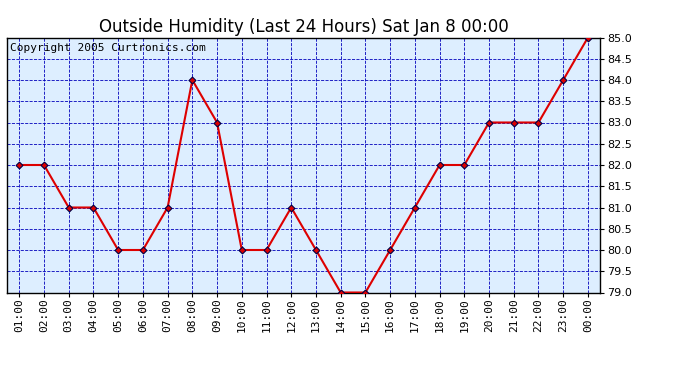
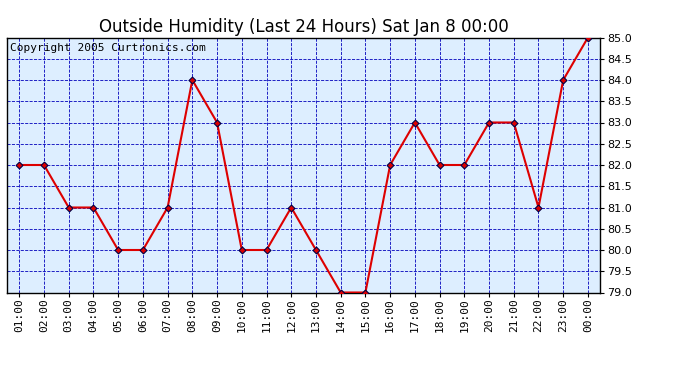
16:00: 80 -> 82
17:00: 81 -> 83
22:00: 83 -> 81
